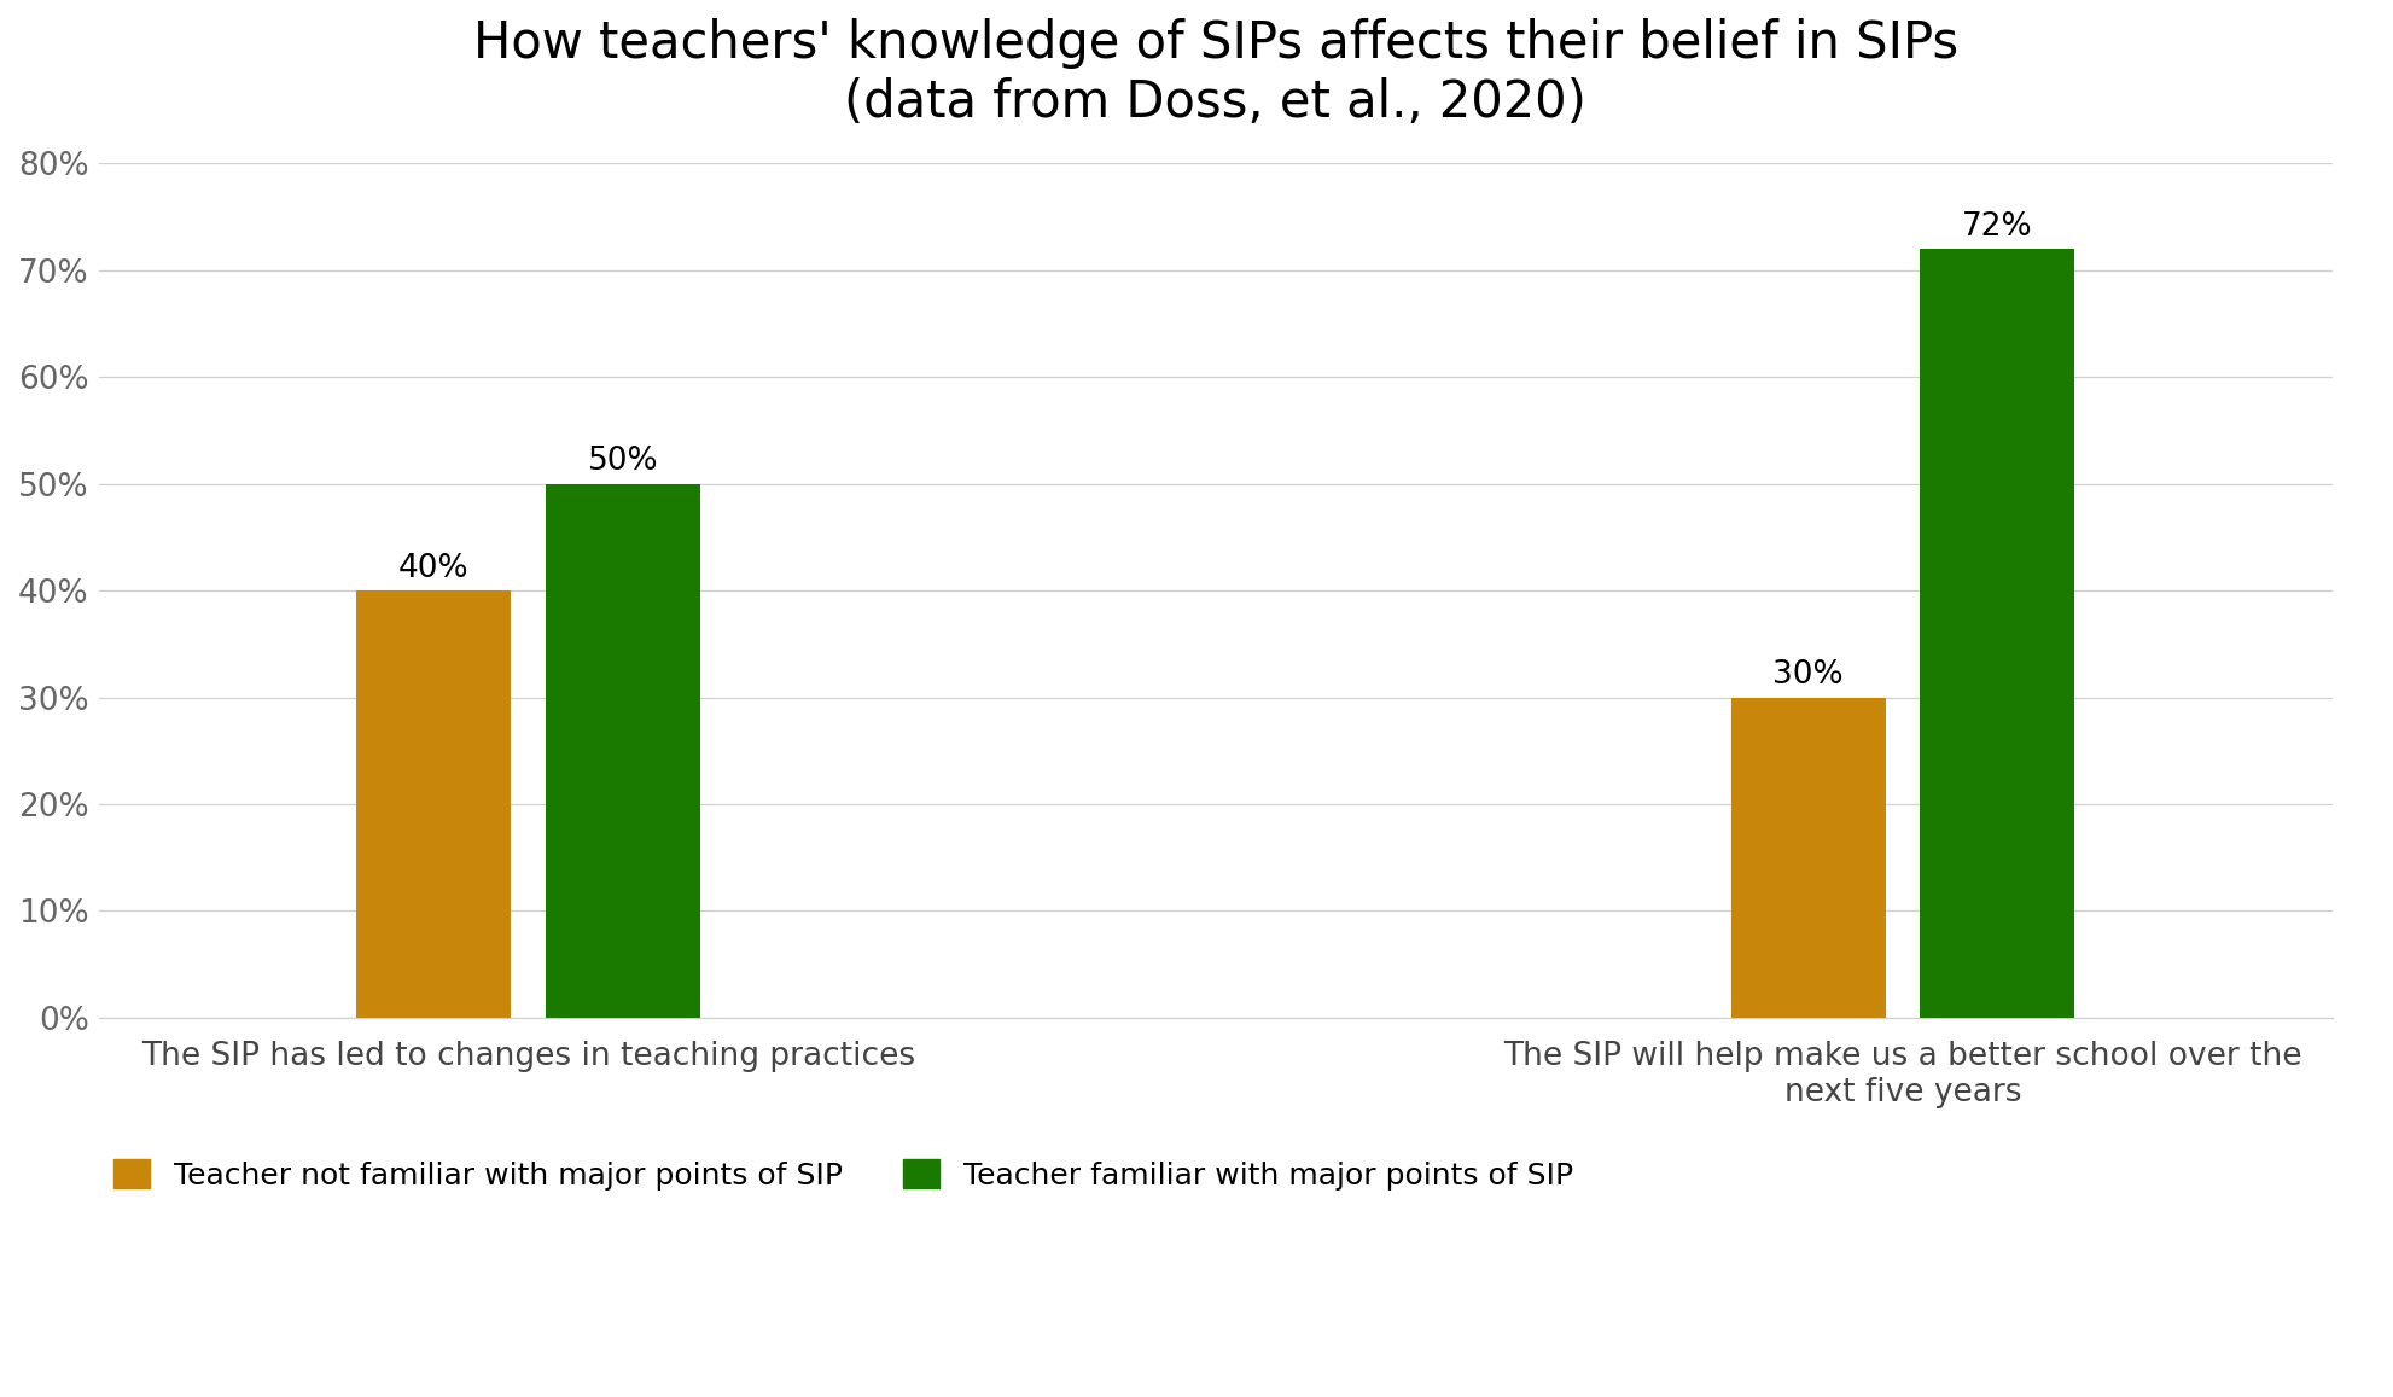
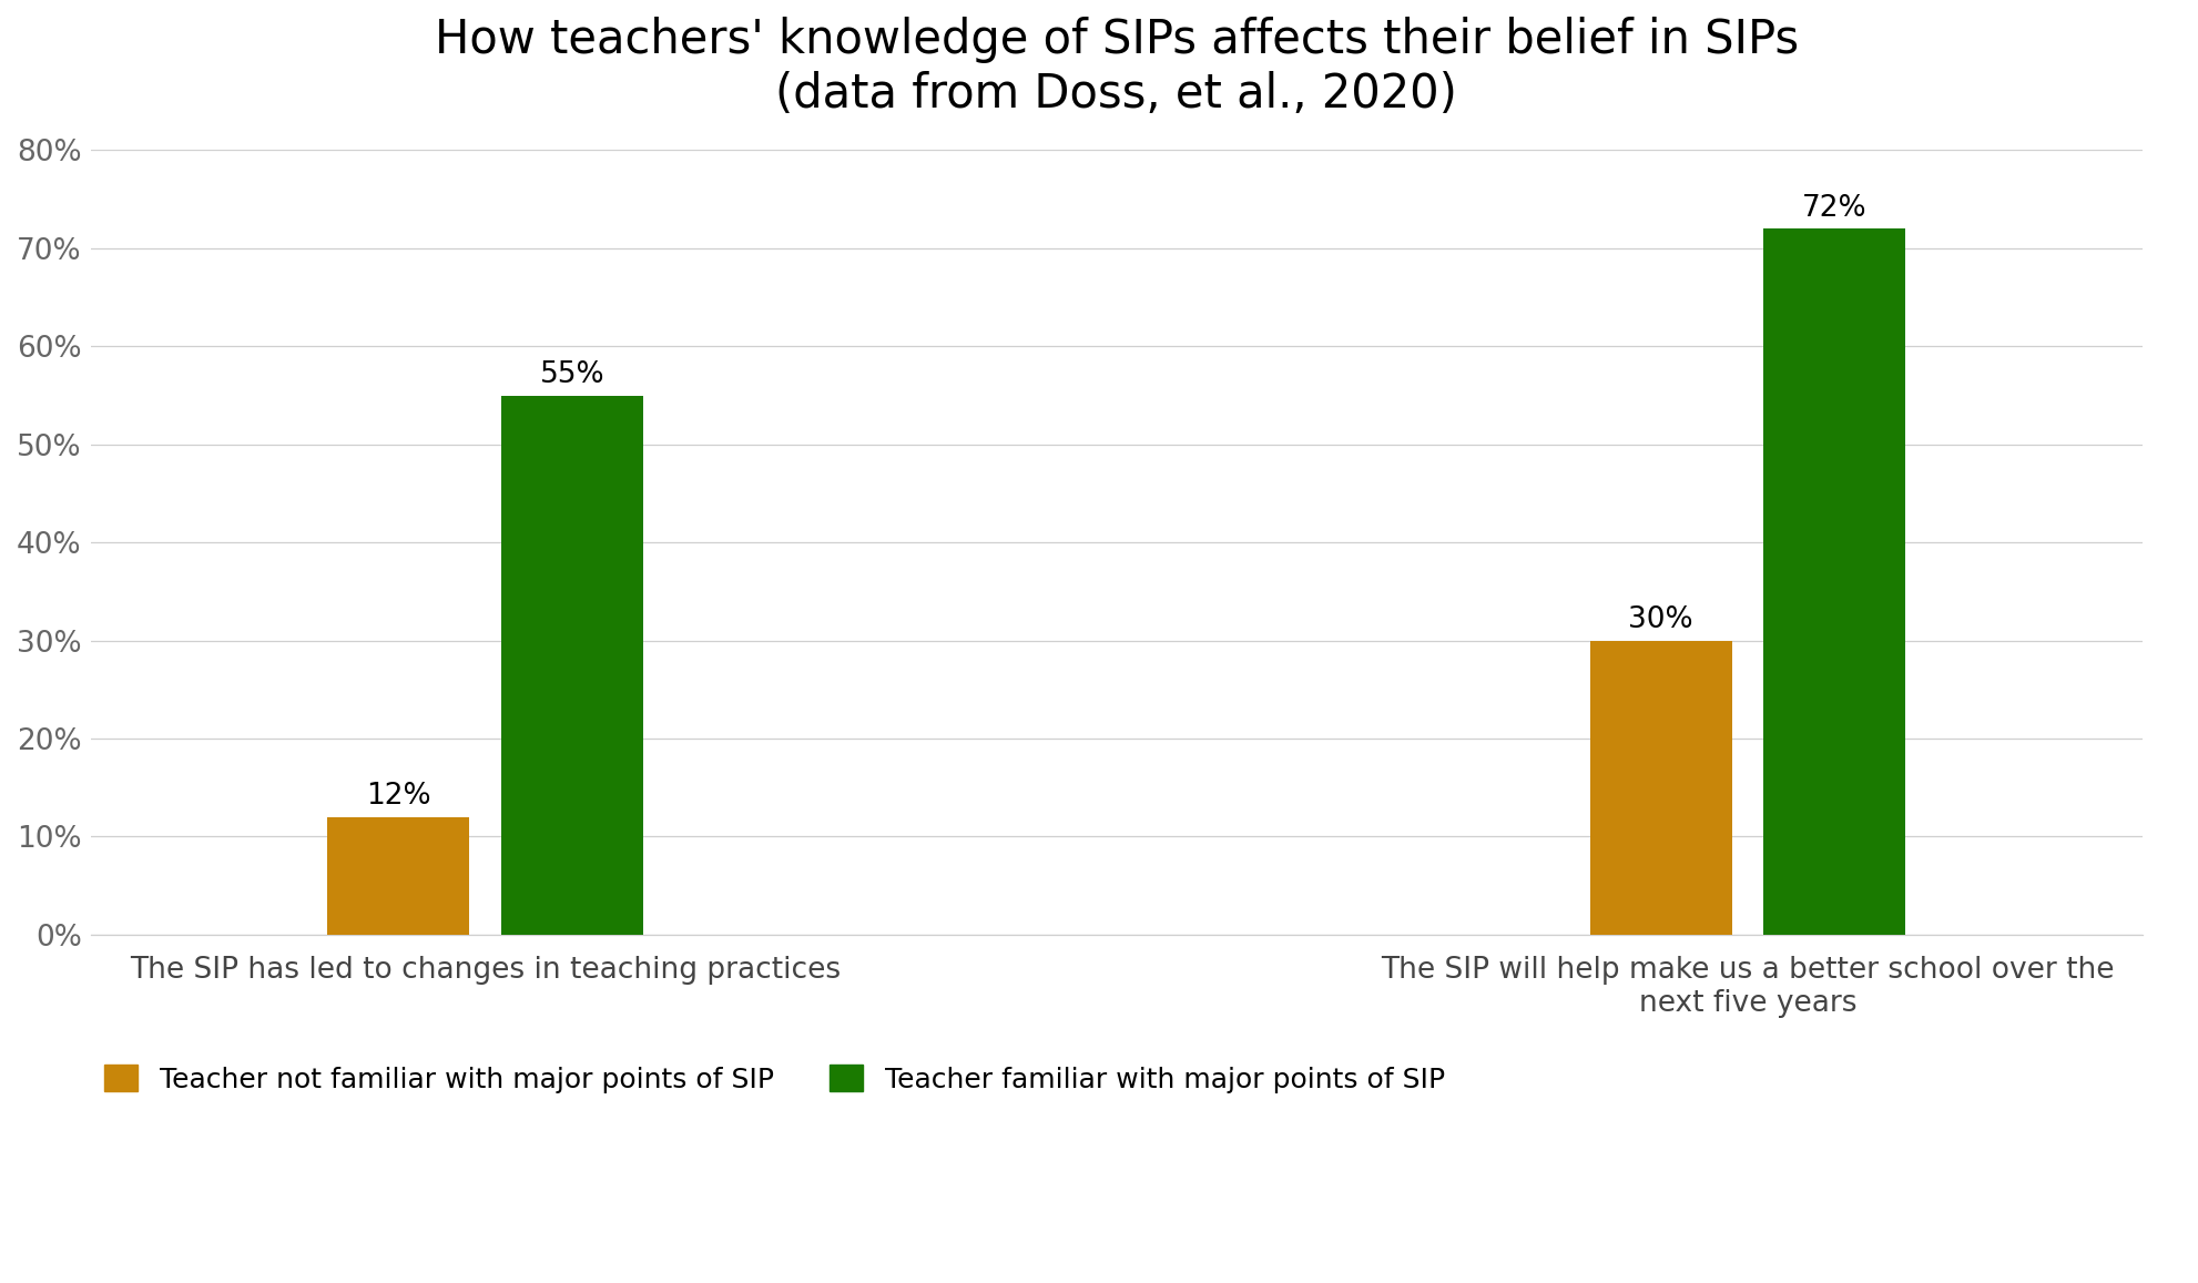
Teacher not familiar with major points of SIP/The SIP has led to changes in teaching practices: 40% -> 12%
Teacher familiar with major points of SIP/The SIP has led to changes in teaching practices: 50% -> 55%
